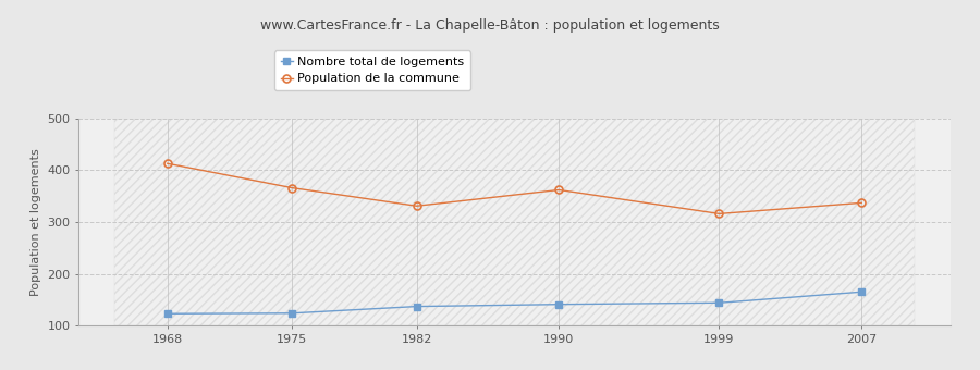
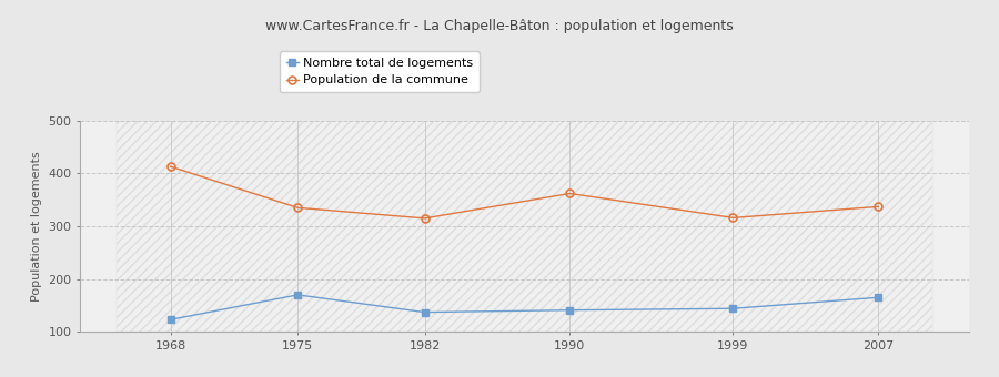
Nombre total de logements/1975: 124 -> 170
Population de la commune/1975: 366 -> 335
Population de la commune/1982: 331 -> 315
